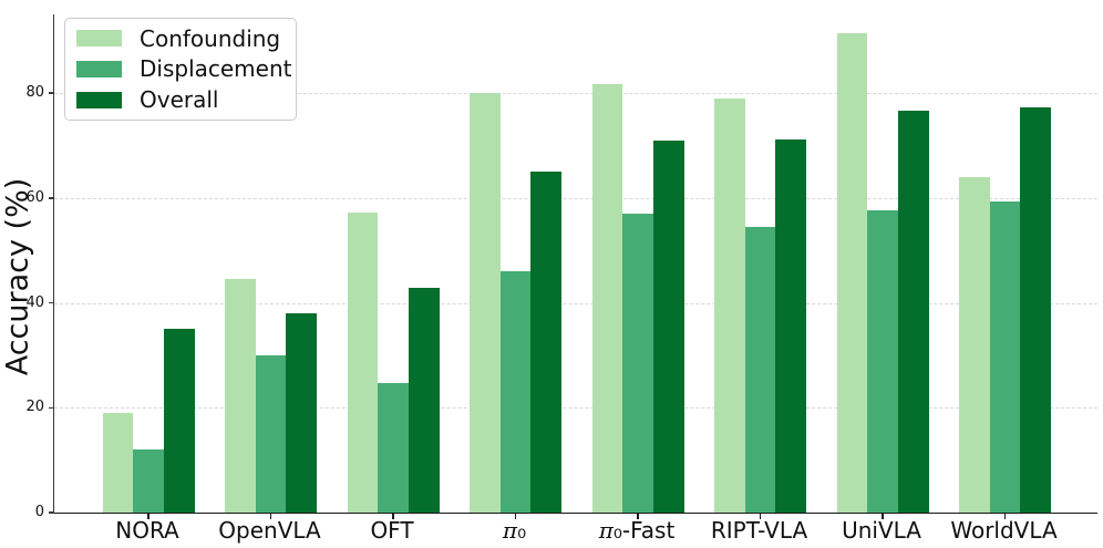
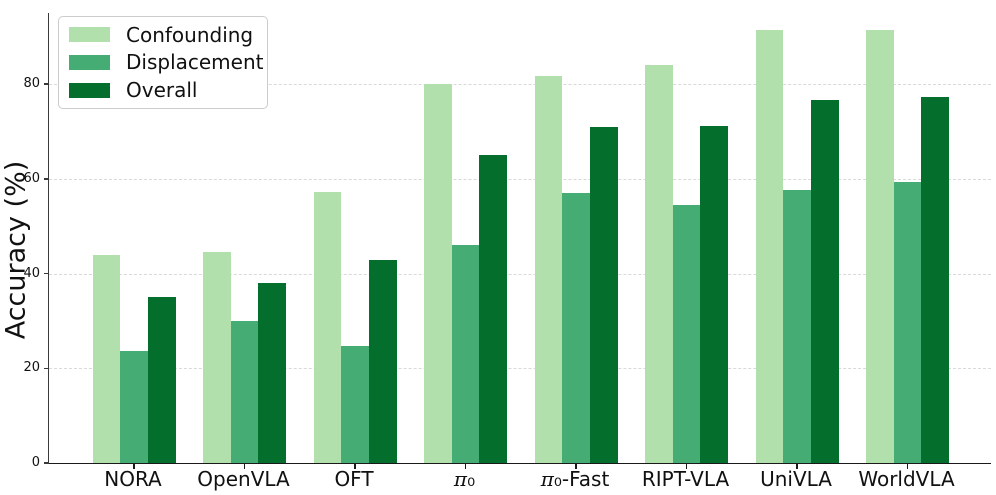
Confounding/NORA: 19 -> 44
Displacement/NORA: 12 -> 24
Confounding/RIPT-VLA: 79 -> 84
Confounding/WorldVLA: 64 -> 91
